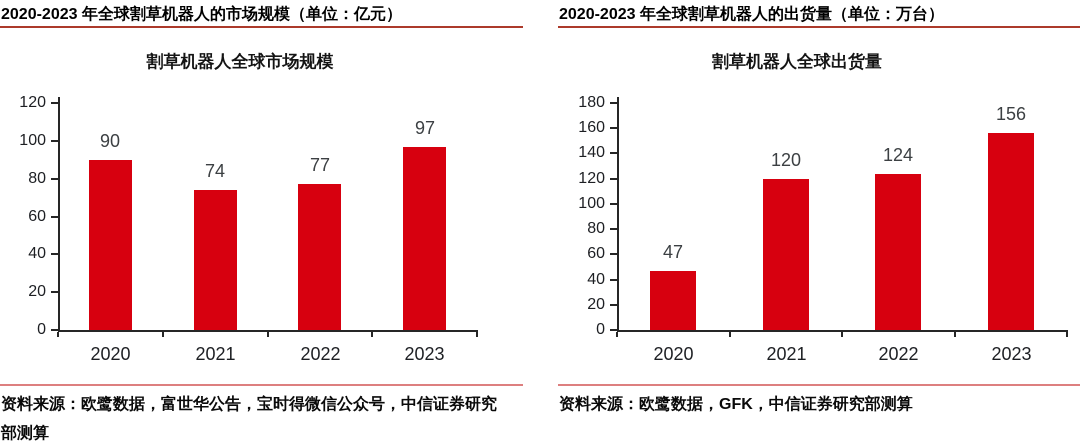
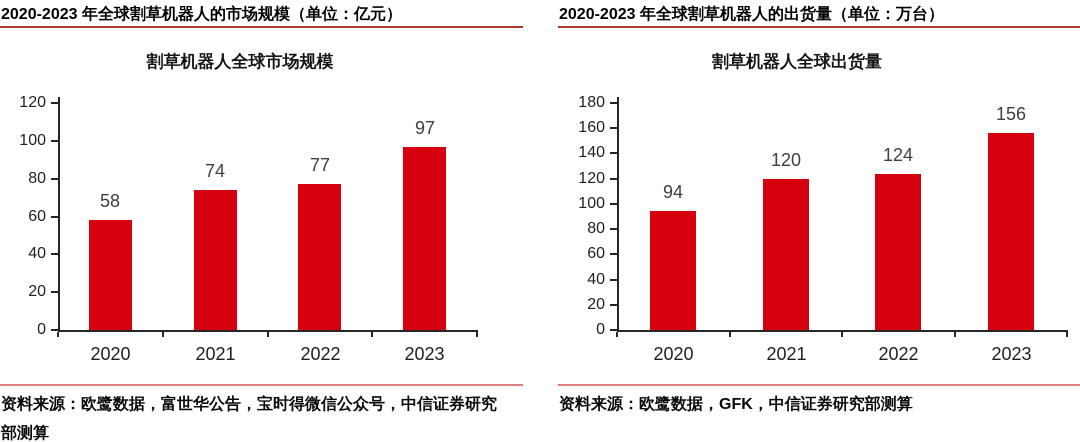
割草机器人全球市场规模/2020: 90 -> 58
割草机器人全球出货量/2020: 47 -> 94
